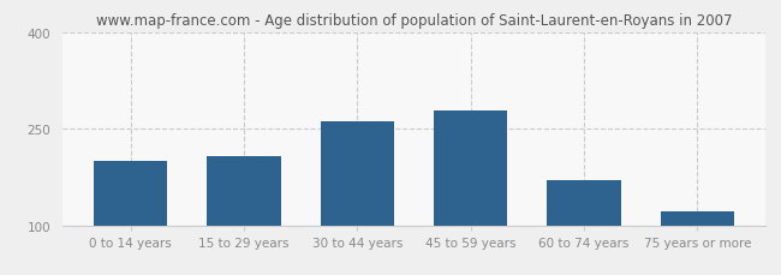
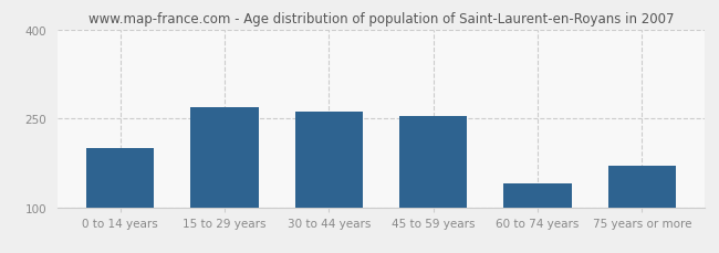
15 to 29 years: 207 -> 268
45 to 59 years: 278 -> 254
60 to 74 years: 170 -> 140
75 years or more: 122 -> 170
